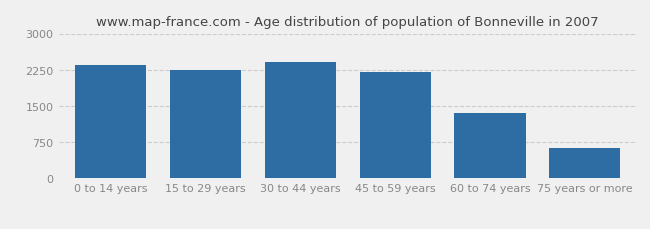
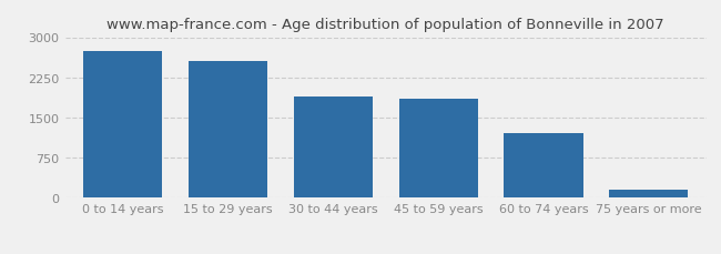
0 to 14 years: 2350 -> 2750
15 to 29 years: 2250 -> 2550
30 to 44 years: 2420 -> 1900
45 to 59 years: 2200 -> 1850
60 to 74 years: 1350 -> 1200
75 years or more: 620 -> 150
